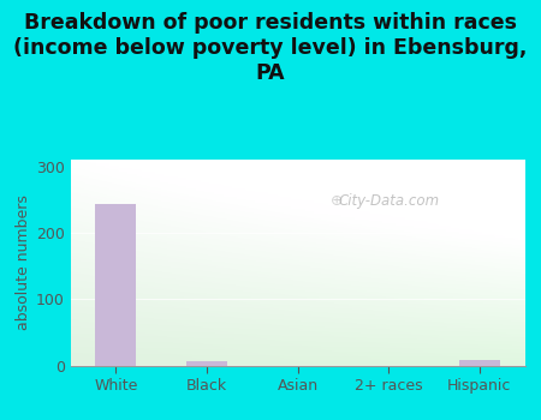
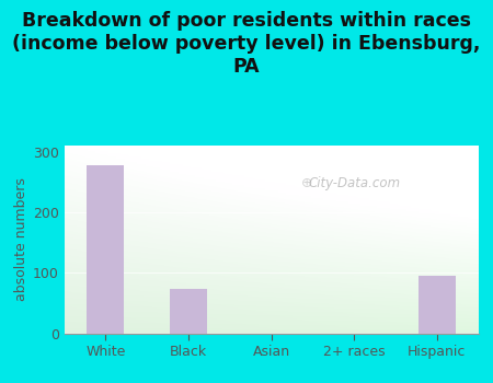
White: 243 -> 278
Black: 7 -> 74
Hispanic: 9 -> 94
